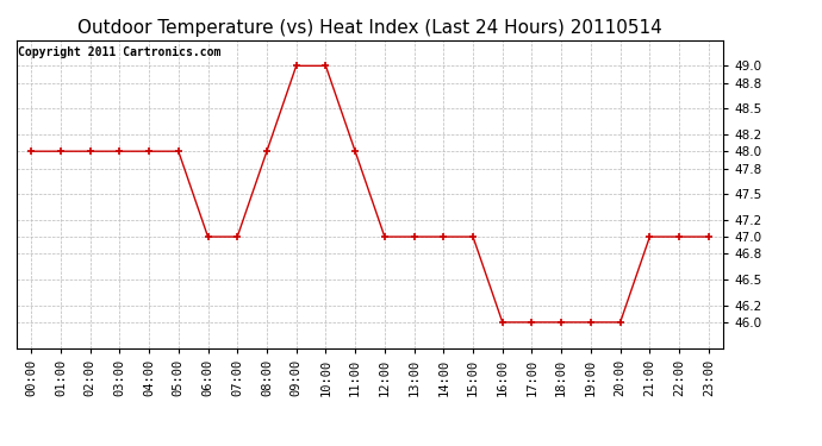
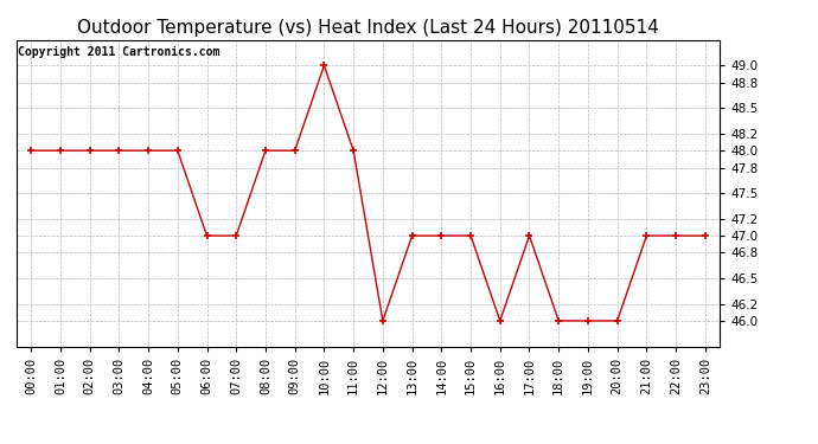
09:00: 49 -> 48
12:00: 47 -> 46
17:00: 46 -> 47
